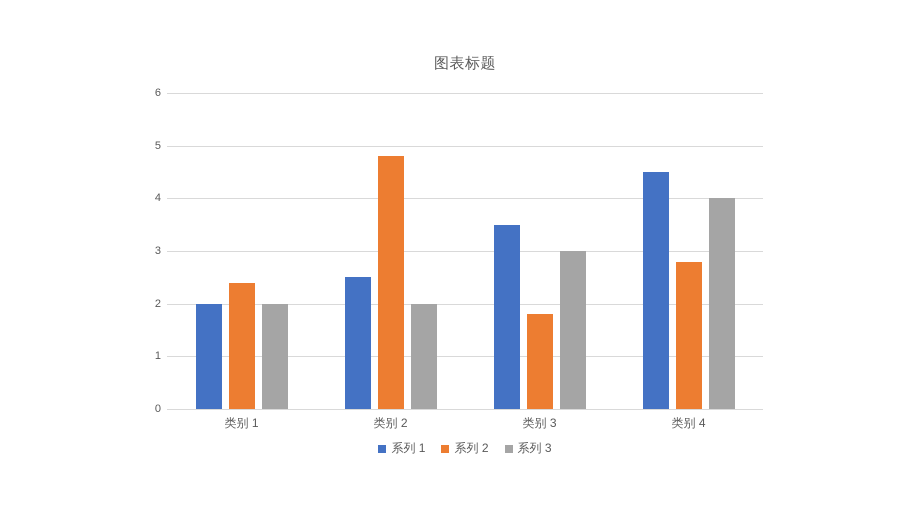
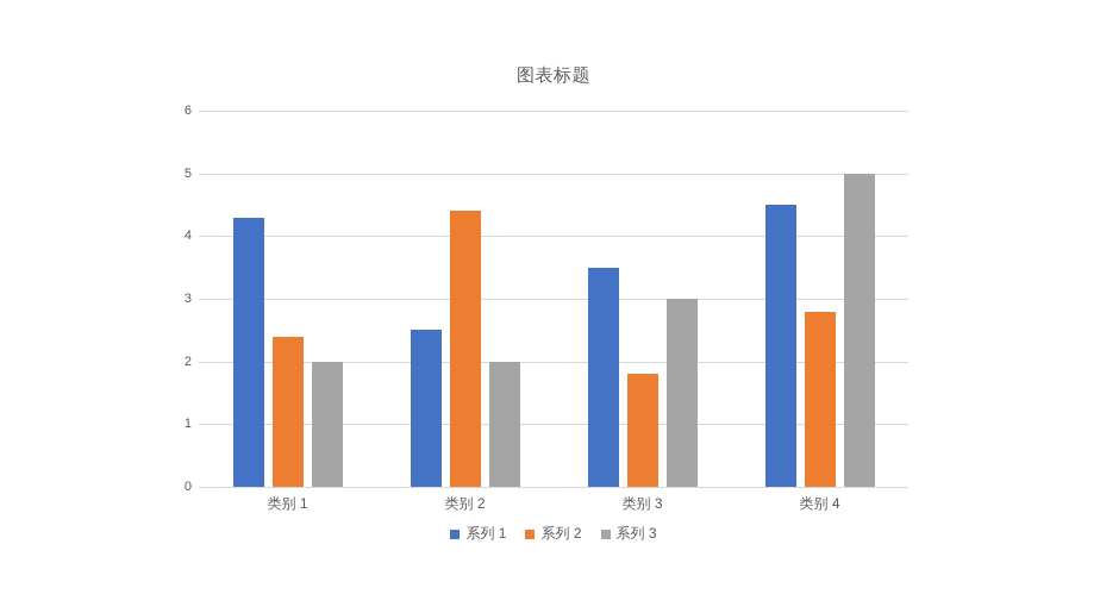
系列 1/类别 1: 2.0 -> 4.3
系列 2/类别 2: 4.8 -> 4.4
系列 3/类别 4: 4 -> 5
